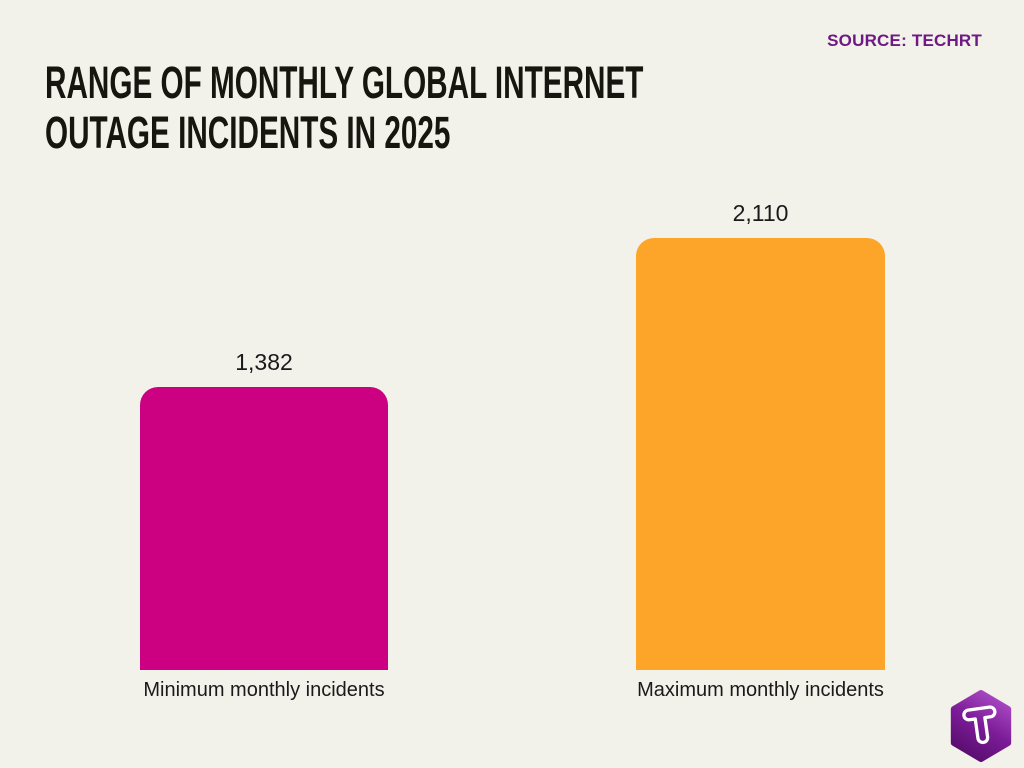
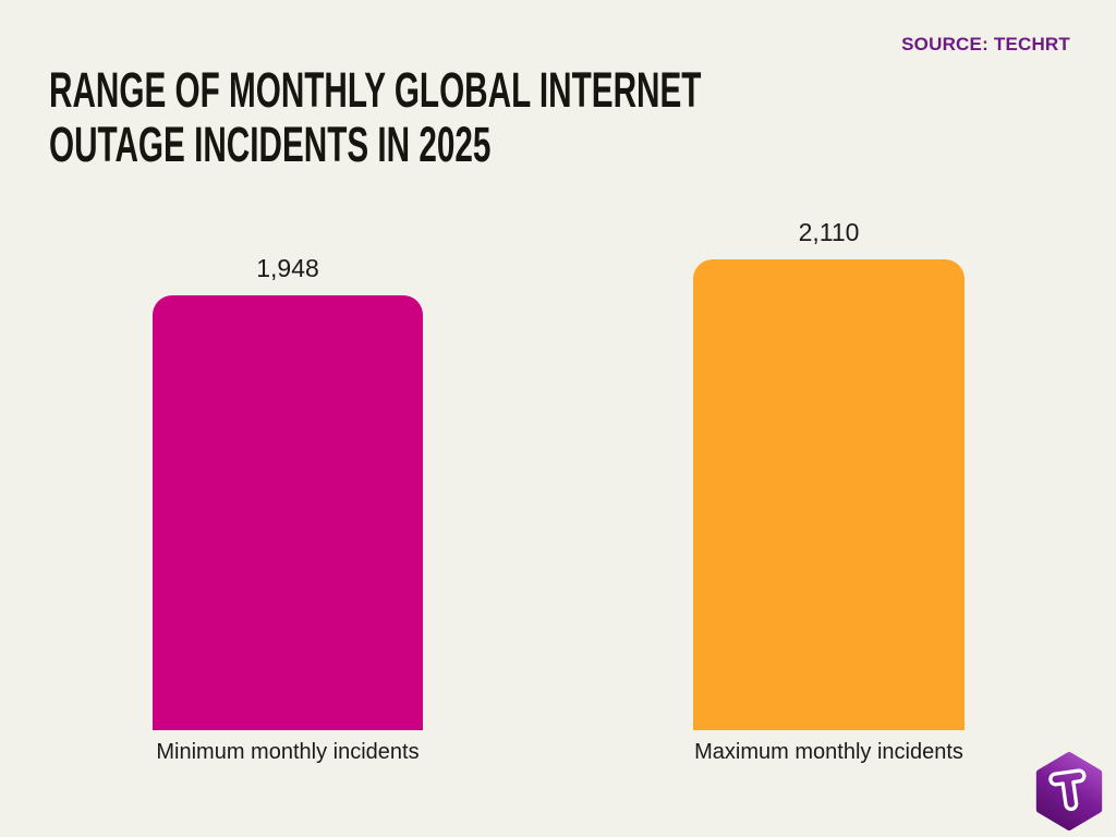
Minimum monthly incidents: 1,382 -> 1,948
